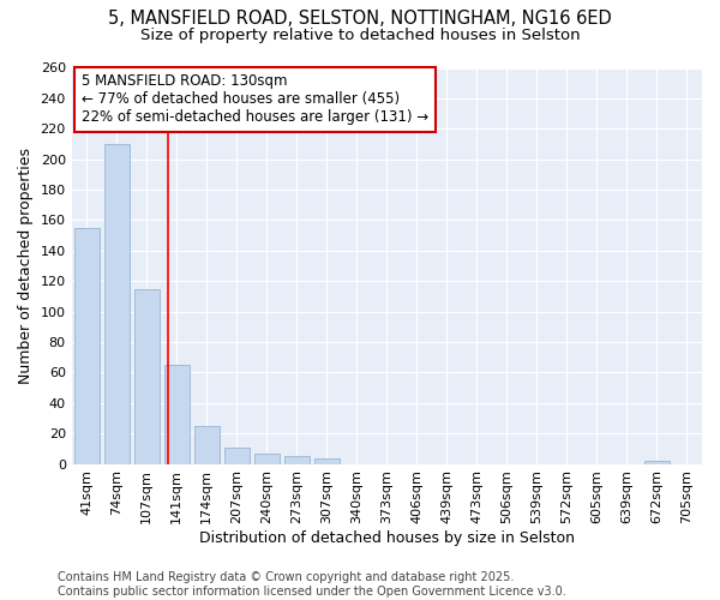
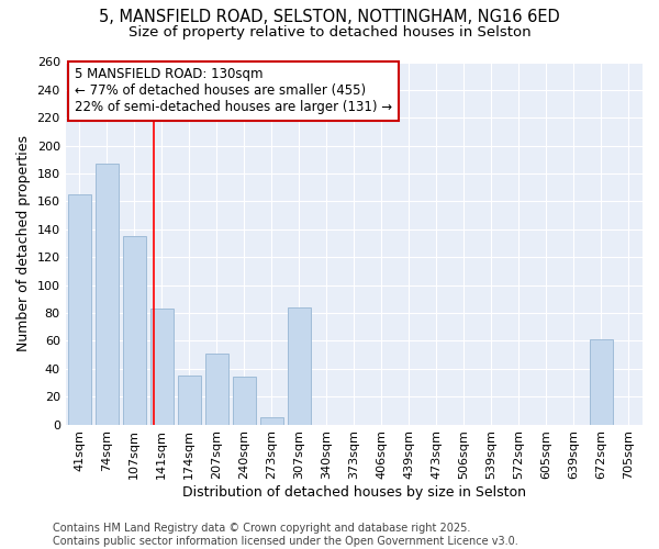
41sqm: 155 -> 165
74sqm: 210 -> 187
107sqm: 115 -> 135
141sqm: 65 -> 83
174sqm: 25 -> 35
207sqm: 11 -> 51
240sqm: 7 -> 34
307sqm: 4 -> 84
672sqm: 2 -> 61
